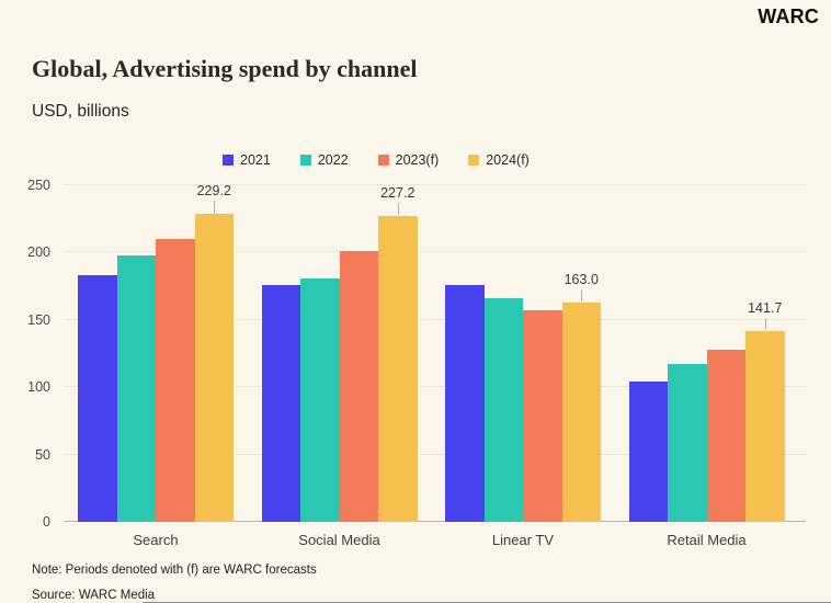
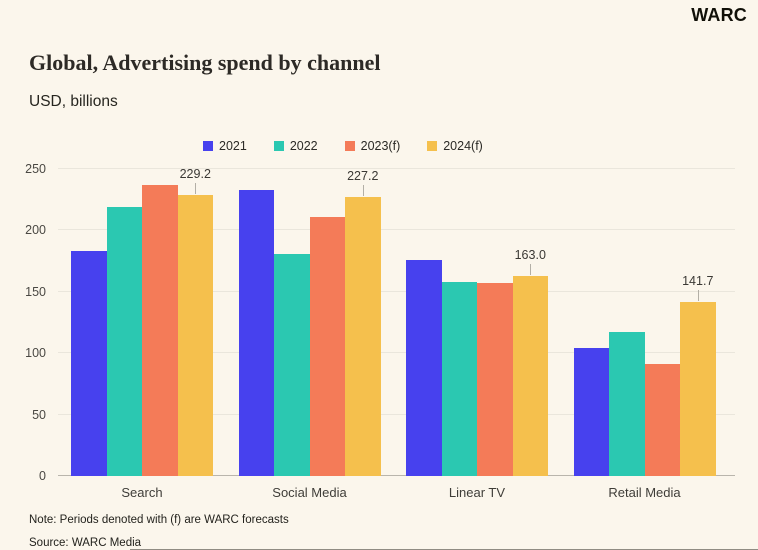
2022/Search: 198 -> 219
2023(f)/Search: 210 -> 237
2021/Social Media: 176 -> 233
2023(f)/Social Media: 201 -> 211
2022/Linear TV: 166 -> 158
2023(f)/Retail Media: 128 -> 91
